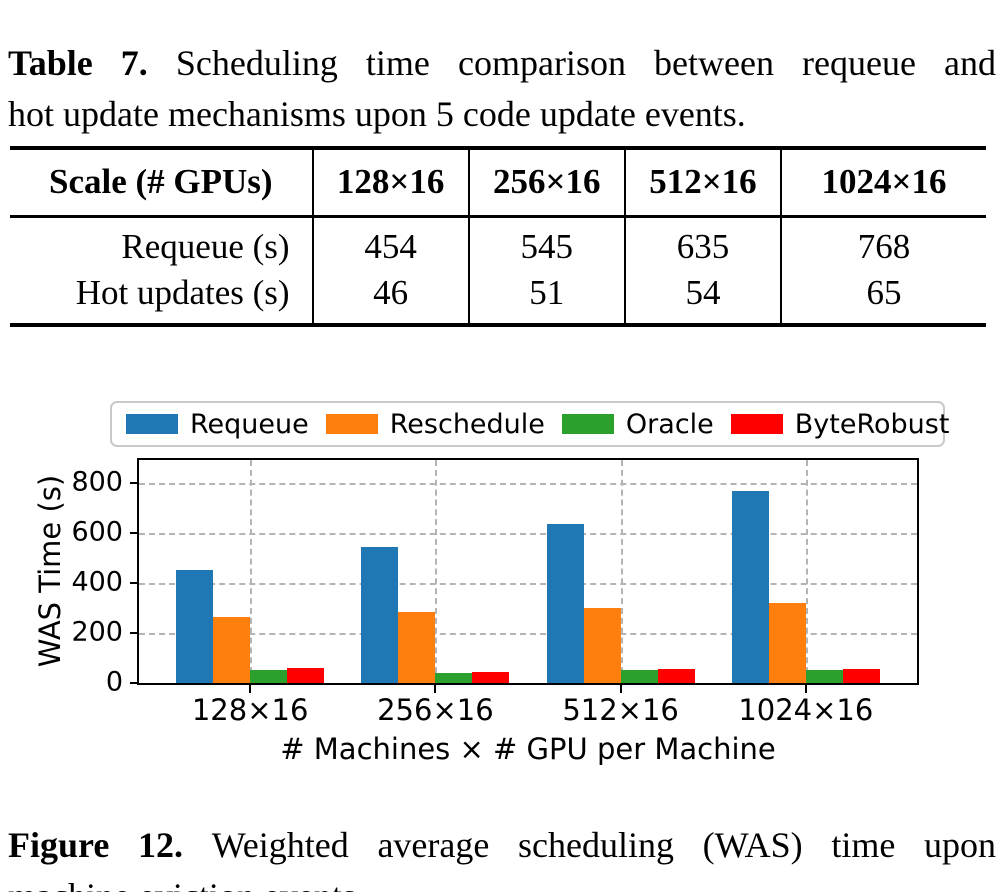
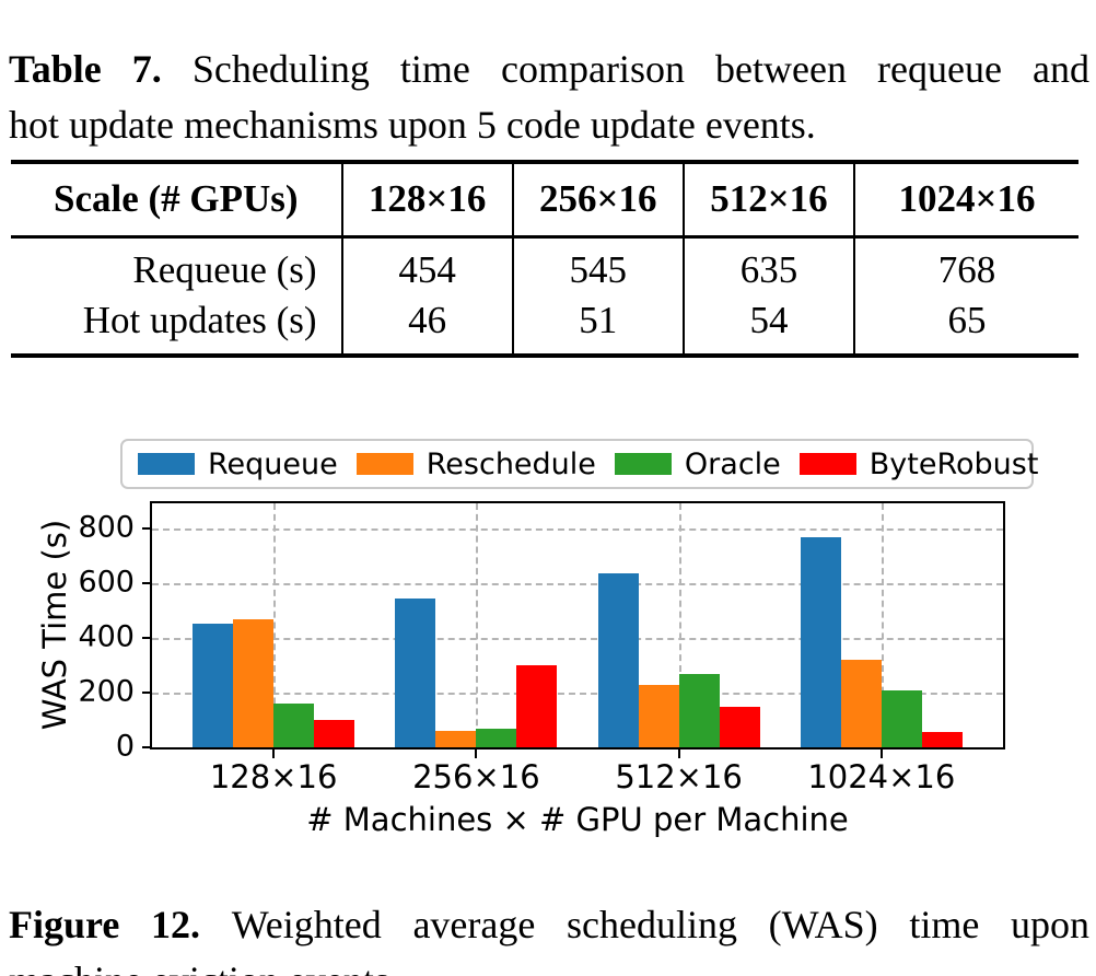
Reschedule/128×16: 260 -> 470
Oracle/128×16: 50 -> 160
ByteRobust/128×16: 60 -> 100
Reschedule/256×16: 280 -> 60
Oracle/256×16: 40 -> 70
ByteRobust/256×16: 40 -> 300
Reschedule/512×16: 300 -> 230
Oracle/512×16: 50 -> 270
ByteRobust/512×16: 60 -> 150
Oracle/1024×16: 50 -> 210
